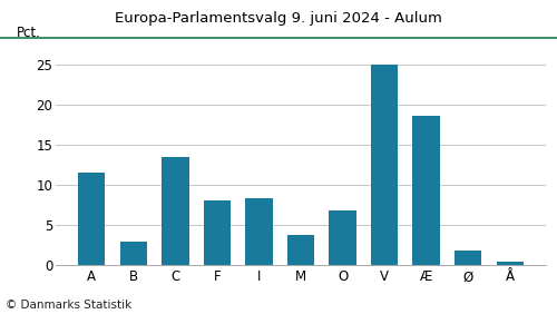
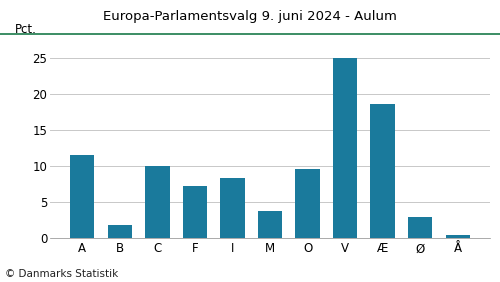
B: 2.9 -> 1.8
C: 13.5 -> 10.0
F: 8.1 -> 7.2
O: 6.9 -> 9.6
Ø: 1.8 -> 3.0
